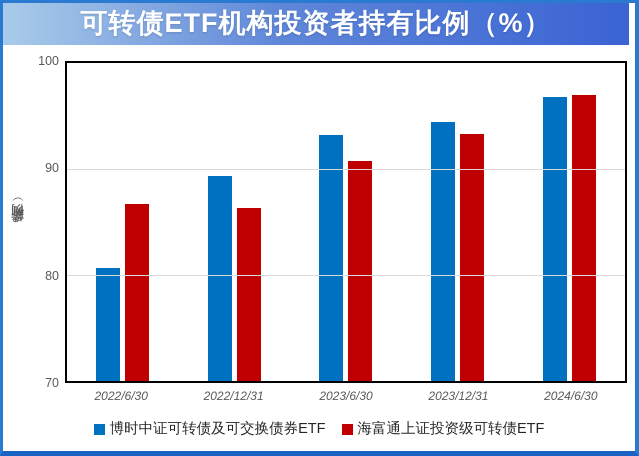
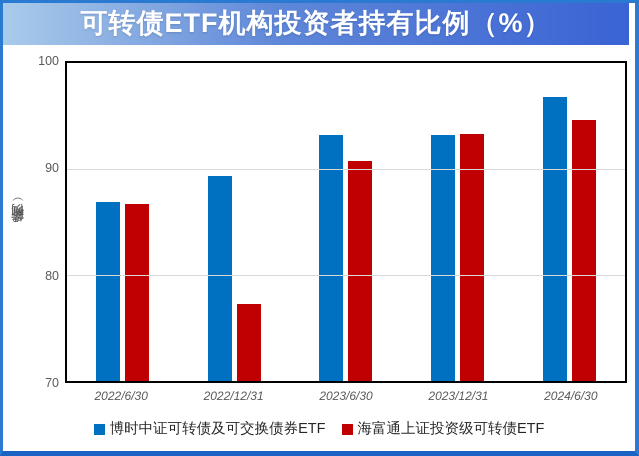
博时中证可转债及可交换债券ETF/2022/6/30: 80.7 -> 86.9
海富通上证投资级可转债ETF/2022/12/31: 86.3 -> 77.3
博时中证可转债及可交换债券ETF/2023/12/31: 94.4 -> 93.2
海富通上证投资级可转债ETF/2024/6/30: 97.0 -> 94.6
